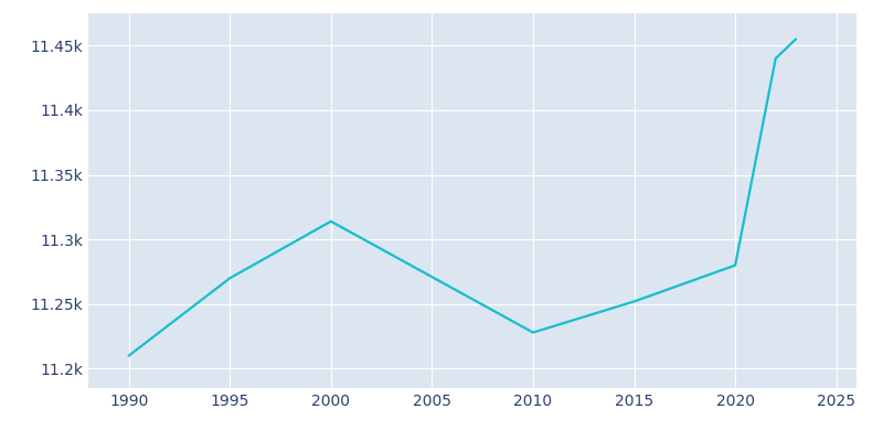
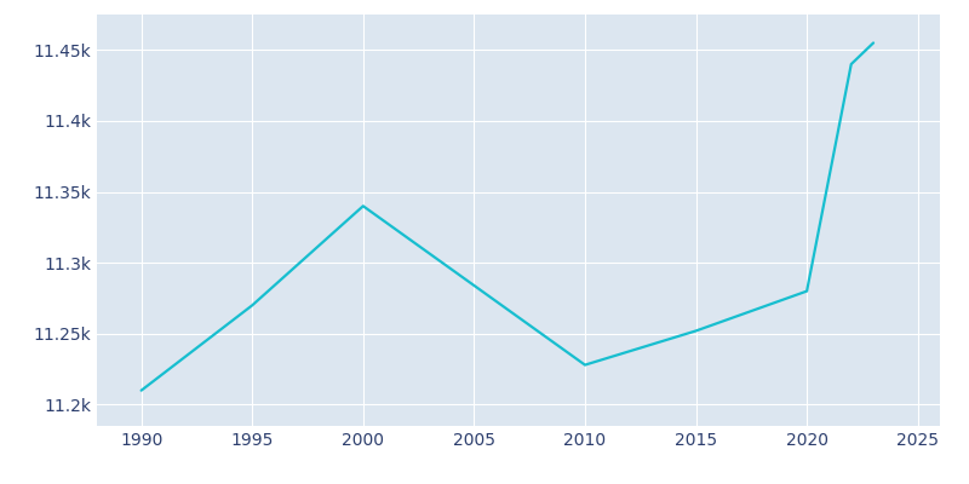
2000: 11.314k -> 11.340k
